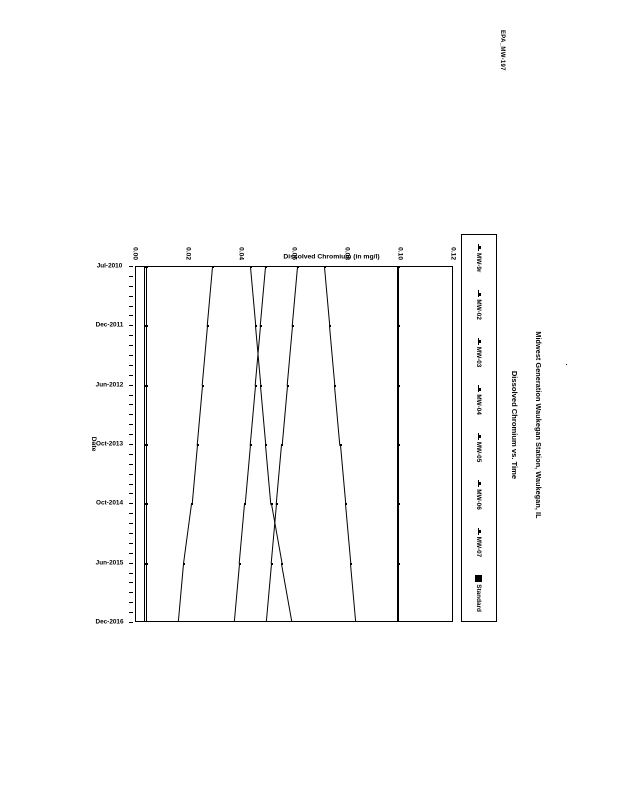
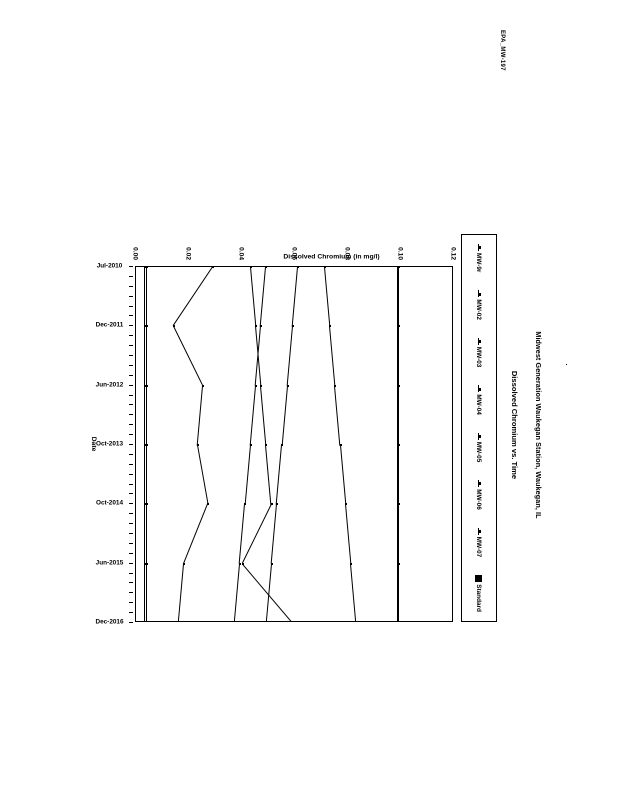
MW-03/Dec-2011: 0.028 -> 0.015
MW-03/Oct-2014: 0.022 -> 0.028
MW-04/Jun-2015: 0.056 -> 0.041
